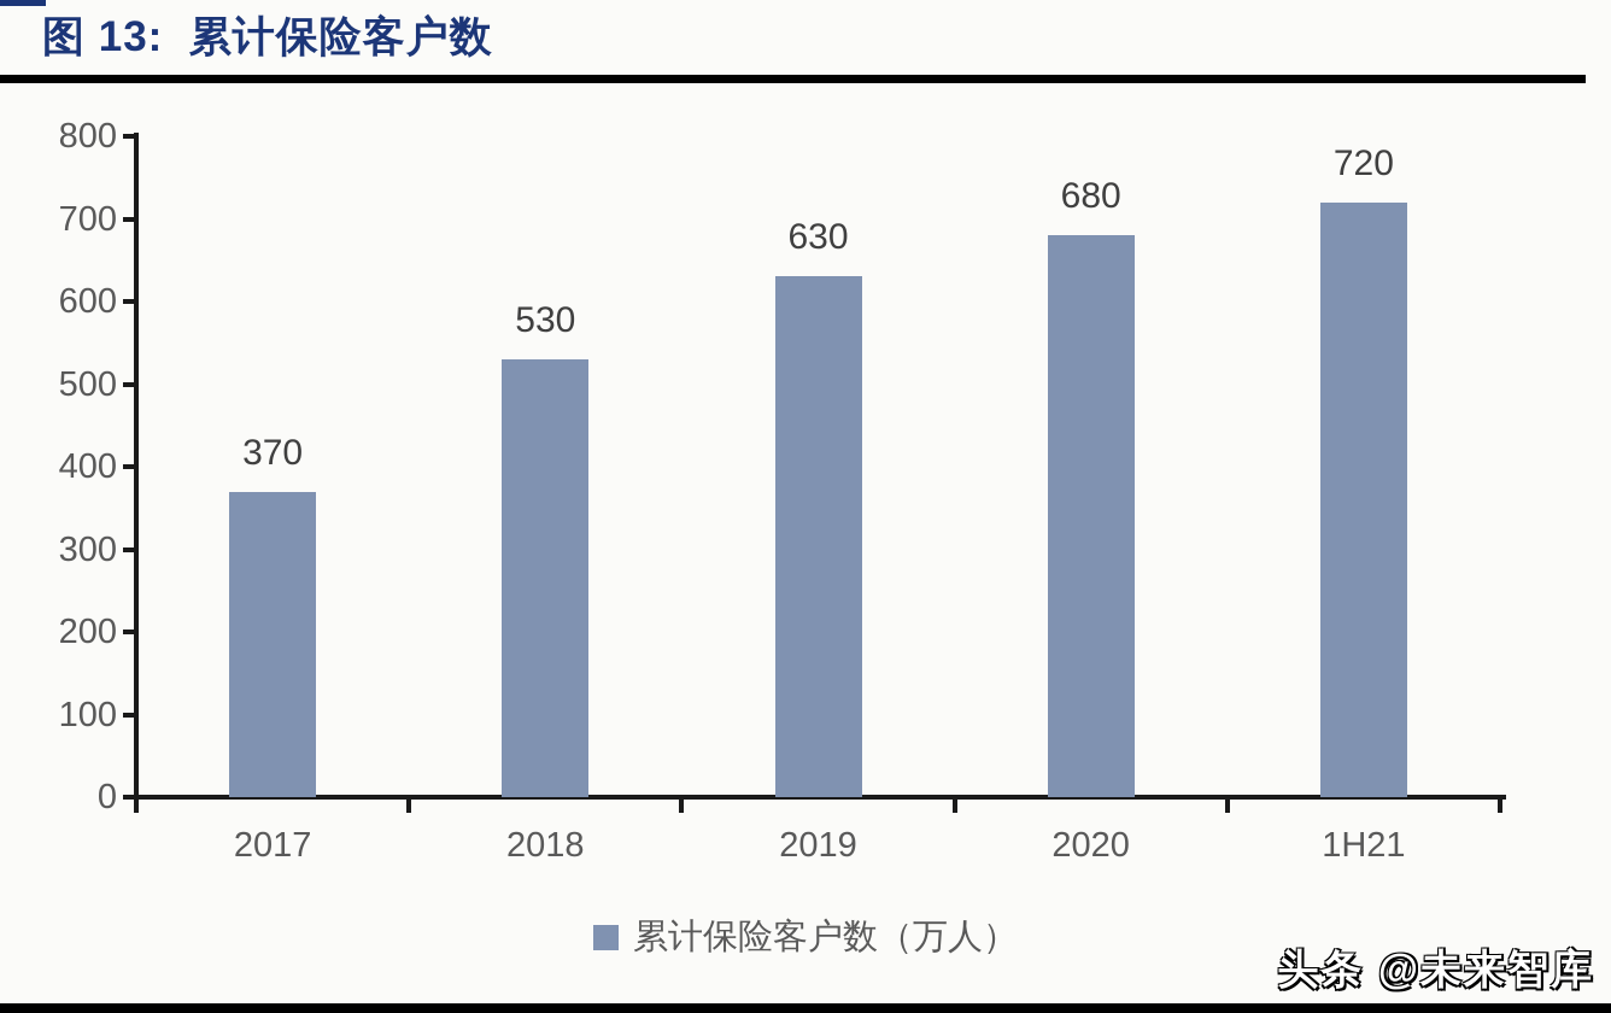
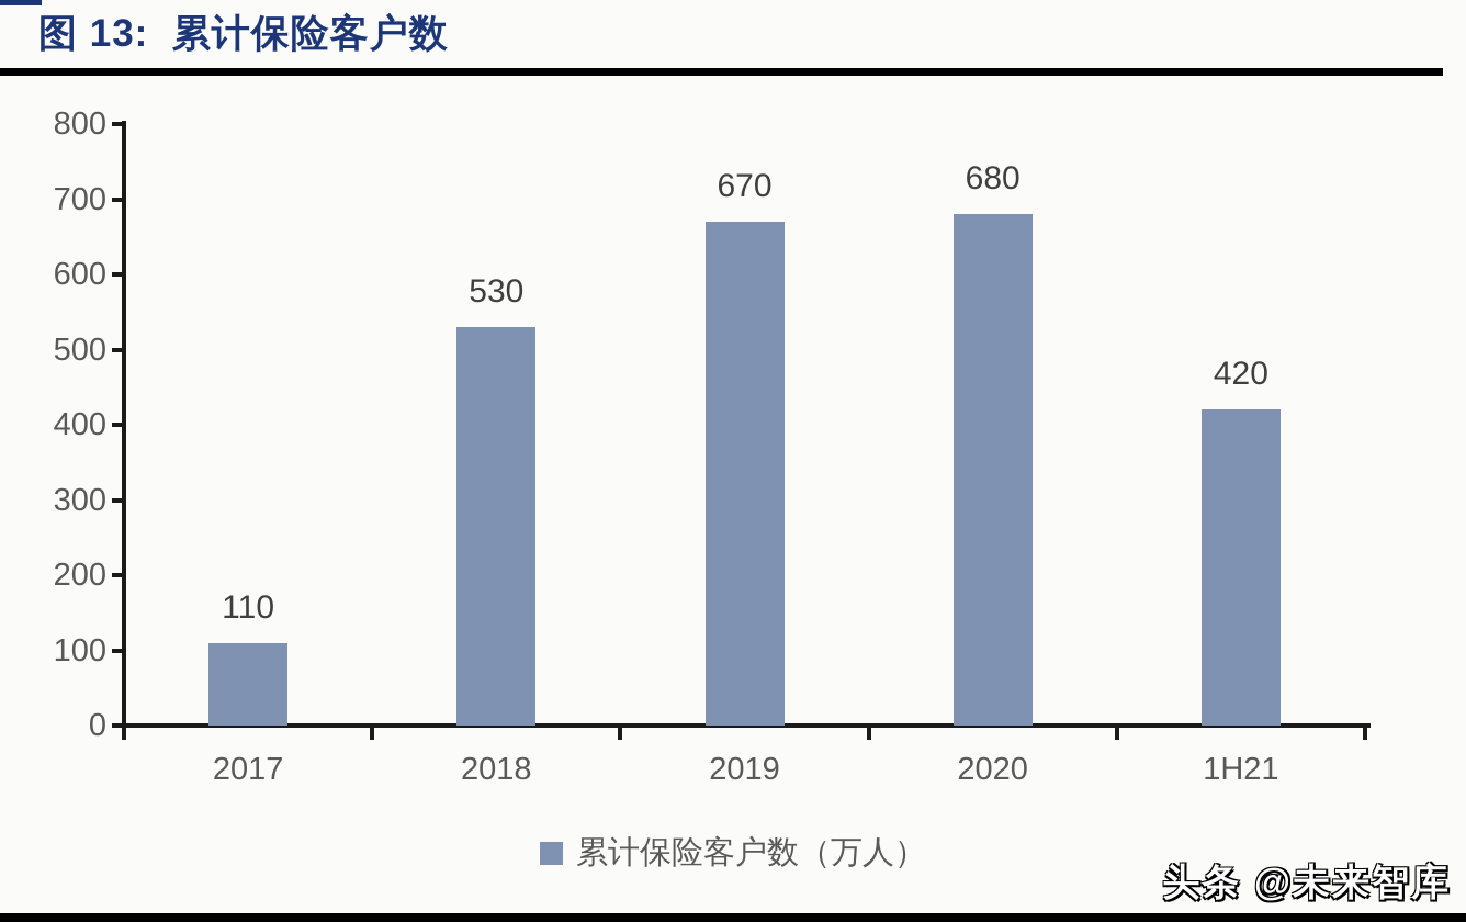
2017: 370 -> 110
2019: 630 -> 670
1H21: 720 -> 420
